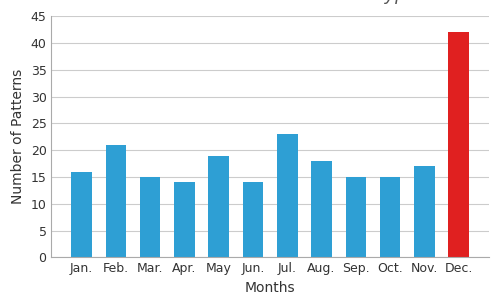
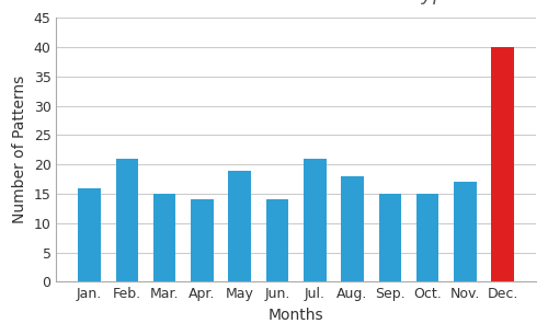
Jul.: 23 -> 21
Dec.: 42 -> 40
